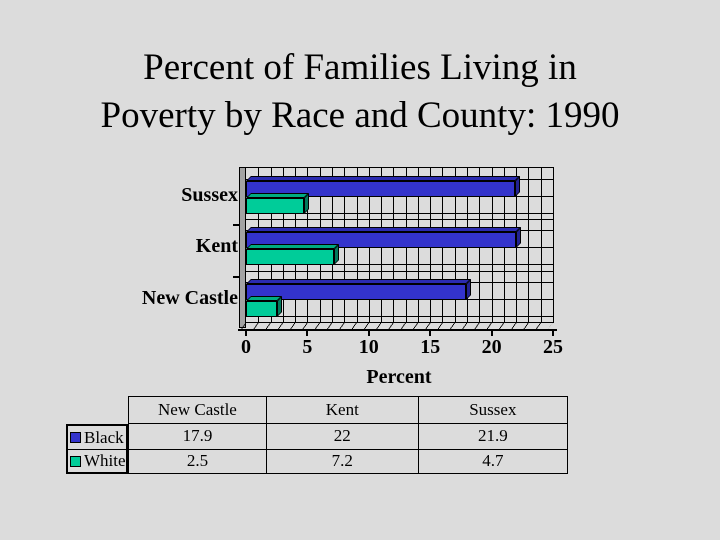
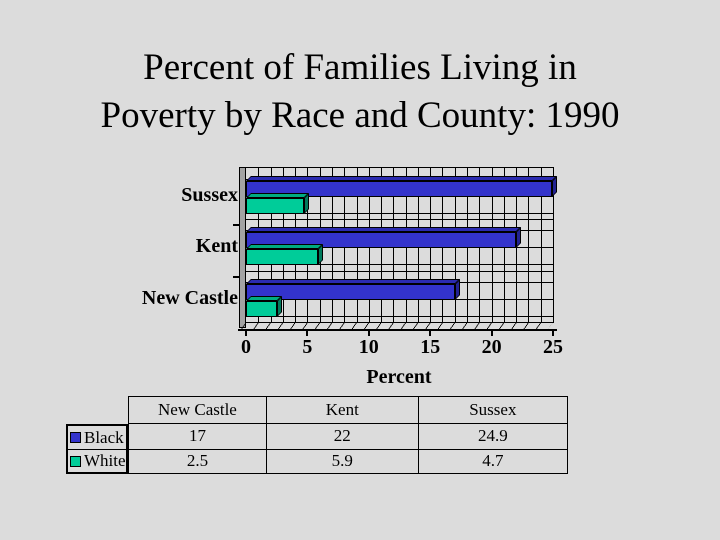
Black/New Castle: 17.9 -> 17
White/Kent: 7.2 -> 5.9
Black/Sussex: 21.9 -> 24.9
